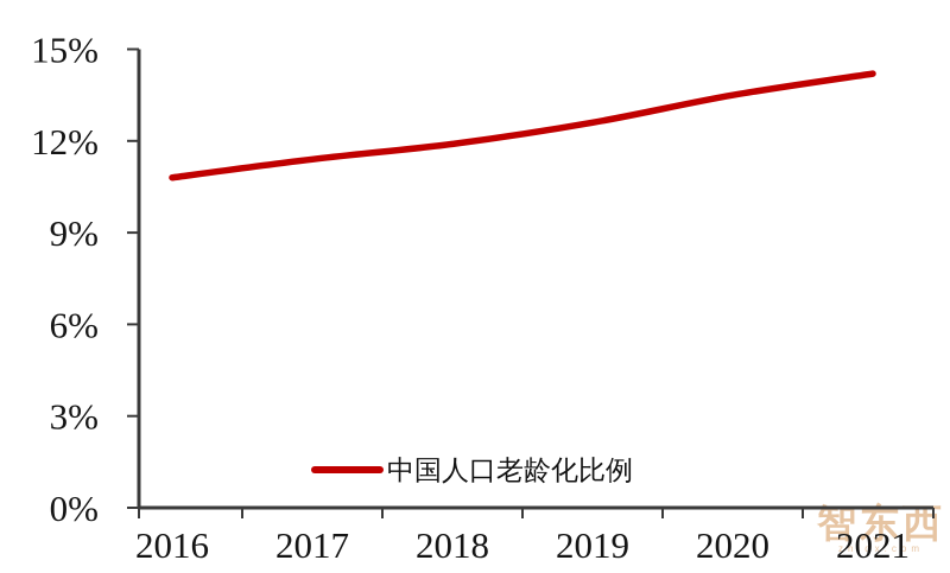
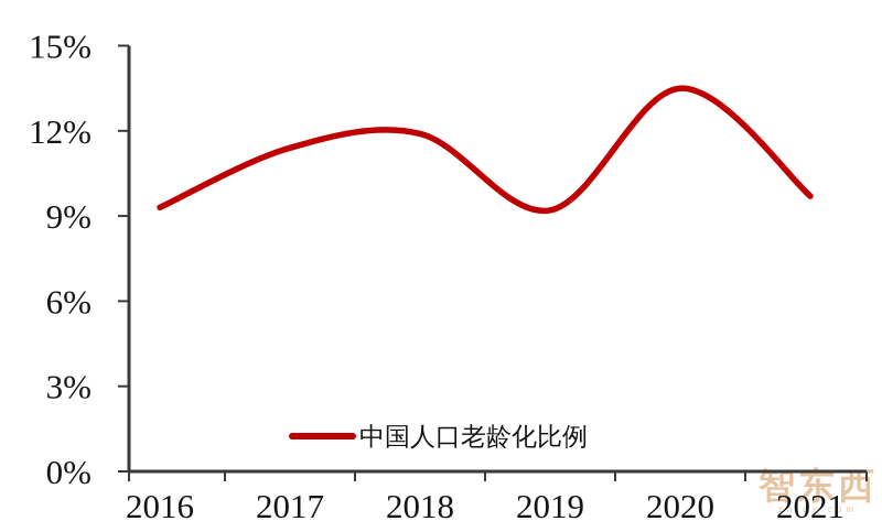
2016: 10.8% -> 9.3%
2019: 12.6% -> 9.2%
2021: 14.2% -> 9.7%
